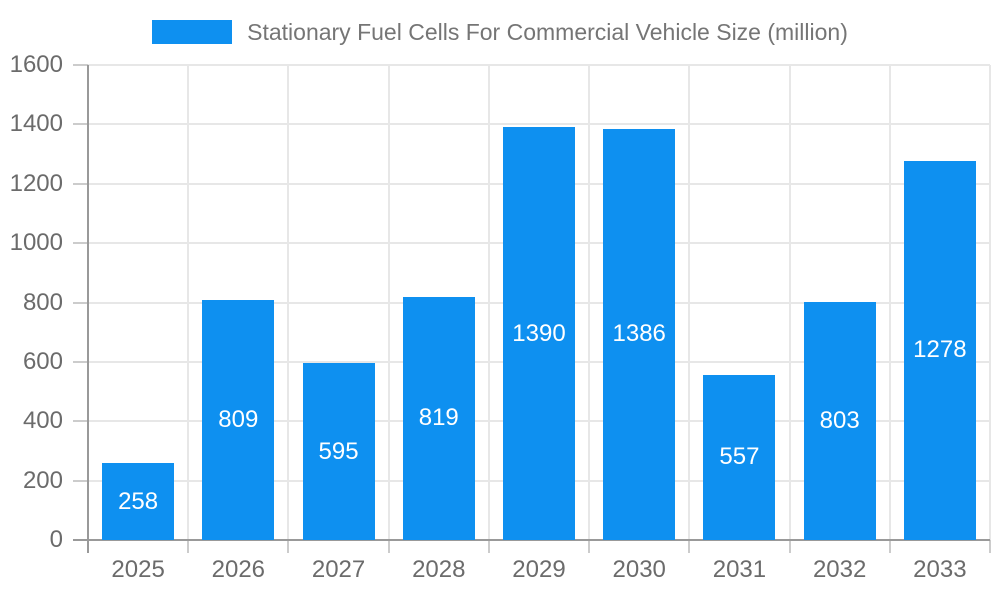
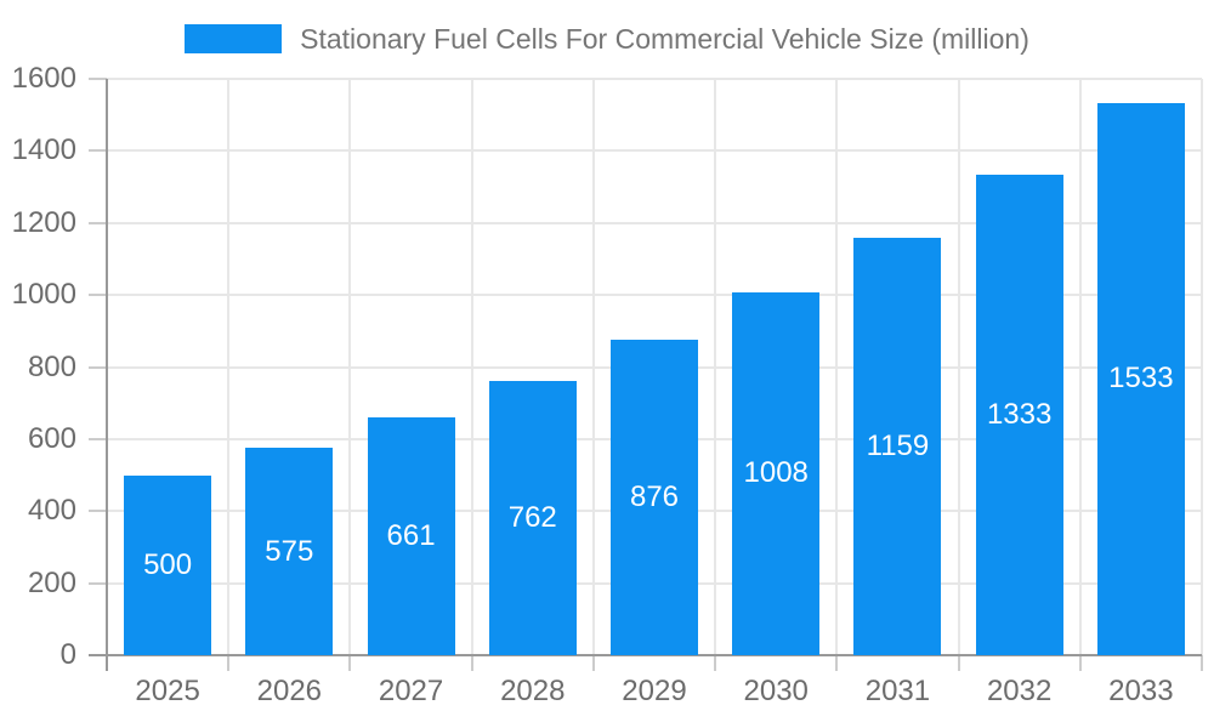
2025: 258 -> 500
2026: 809 -> 575
2027: 595 -> 661
2028: 819 -> 762
2029: 1390 -> 876
2030: 1386 -> 1008
2031: 557 -> 1159
2032: 803 -> 1333
2033: 1278 -> 1533
